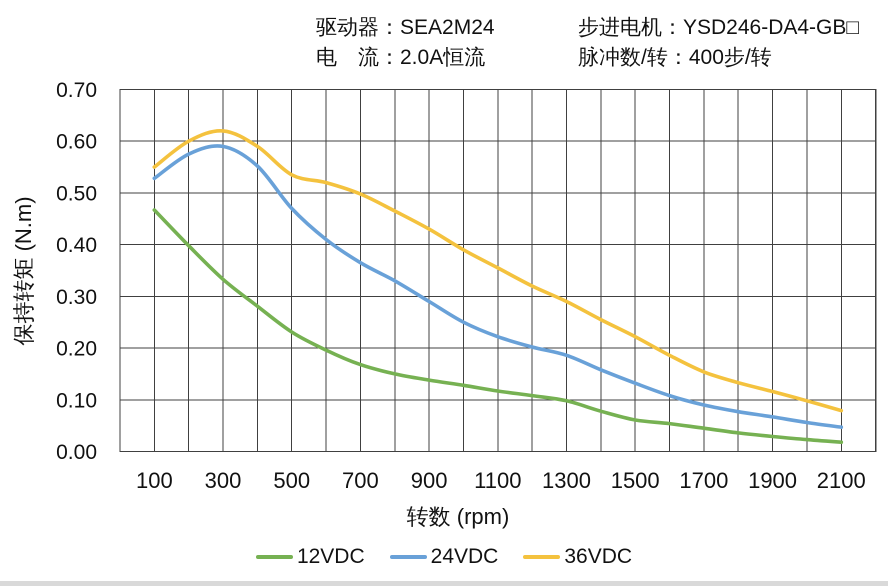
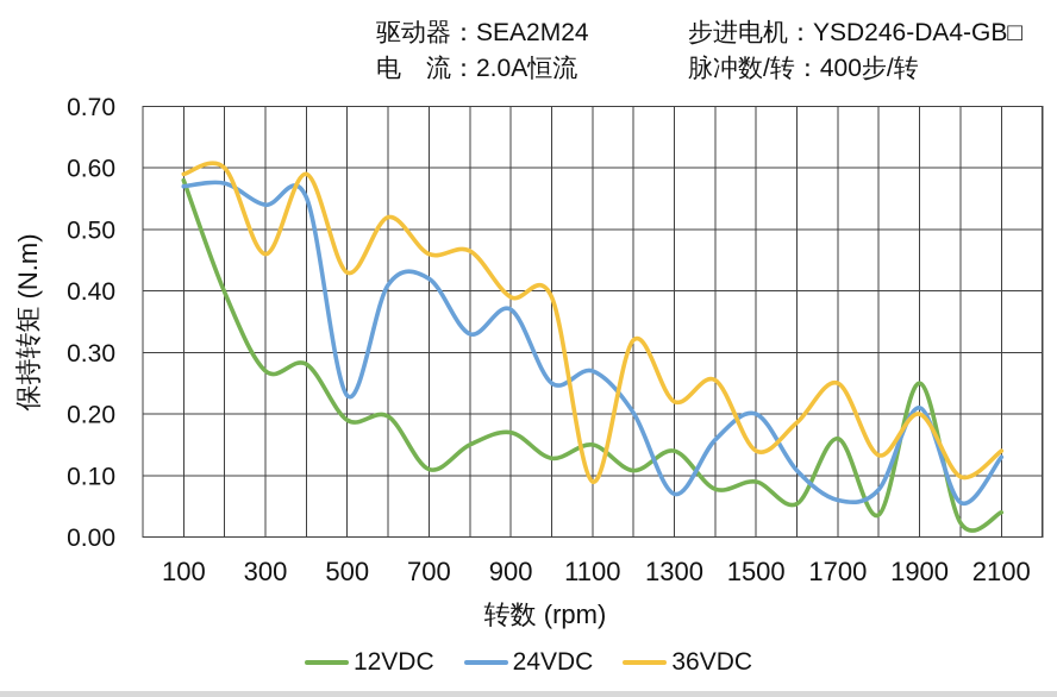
12VDC/100: 0.47 -> 0.58
24VDC/100: 0.53 -> 0.57
36VDC/100: 0.55 -> 0.59
12VDC/300: 0.33 -> 0.27
24VDC/300: 0.59 -> 0.54
36VDC/300: 0.62 -> 0.46
12VDC/500: 0.23 -> 0.19
24VDC/500: 0.47 -> 0.23
36VDC/500: 0.54 -> 0.43
12VDC/700: 0.17 -> 0.11
24VDC/700: 0.36 -> 0.42
36VDC/700: 0.50 -> 0.46
12VDC/900: 0.14 -> 0.17
24VDC/900: 0.29 -> 0.37
36VDC/900: 0.43 -> 0.39
12VDC/1100: 0.12 -> 0.15
24VDC/1100: 0.22 -> 0.27
36VDC/1100: 0.35 -> 0.09
12VDC/1300: 0.10 -> 0.14
24VDC/1300: 0.19 -> 0.07
36VDC/1300: 0.29 -> 0.22
12VDC/1500: 0.06 -> 0.09
24VDC/1500: 0.13 -> 0.20
36VDC/1500: 0.22 -> 0.14
12VDC/1700: 0.04 -> 0.16
24VDC/1700: 0.09 -> 0.06
36VDC/1700: 0.15 -> 0.25
12VDC/1900: 0.03 -> 0.25
24VDC/1900: 0.07 -> 0.21
36VDC/1900: 0.12 -> 0.20
12VDC/2100: 0.02 -> 0.04
24VDC/2100: 0.05 -> 0.13
36VDC/2100: 0.08 -> 0.14
